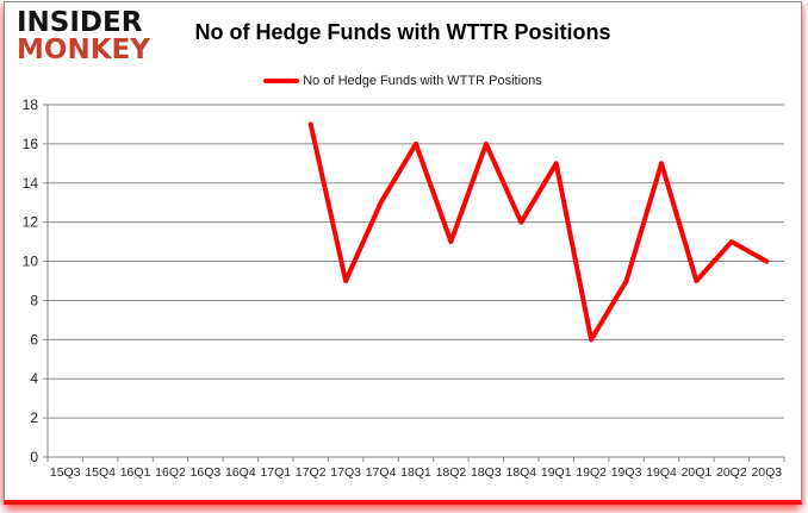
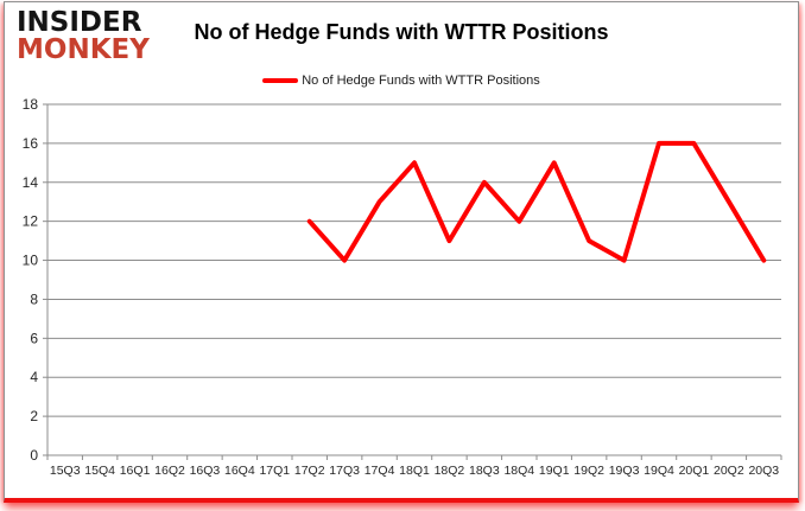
17Q2: 17 -> 12
17Q3: 9 -> 10
18Q1: 16 -> 15
18Q3: 16 -> 14
19Q2: 6 -> 11
19Q3: 9 -> 10
19Q4: 15 -> 16
20Q1: 9 -> 16
20Q2: 11 -> 13
